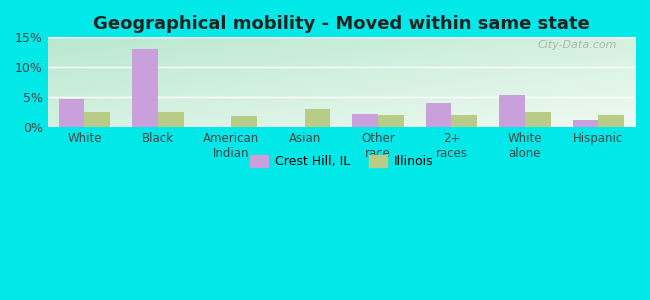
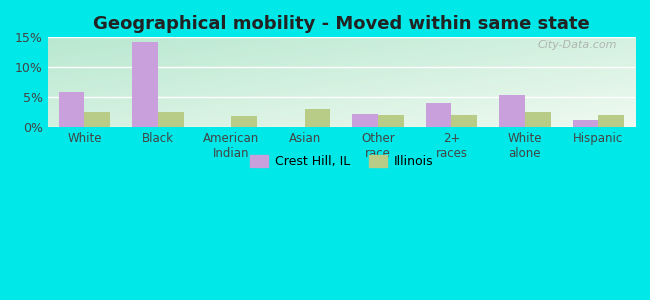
Crest Hill, IL/White: 4.7% -> 5.8%
Crest Hill, IL/Black: 13.0% -> 14.2%
